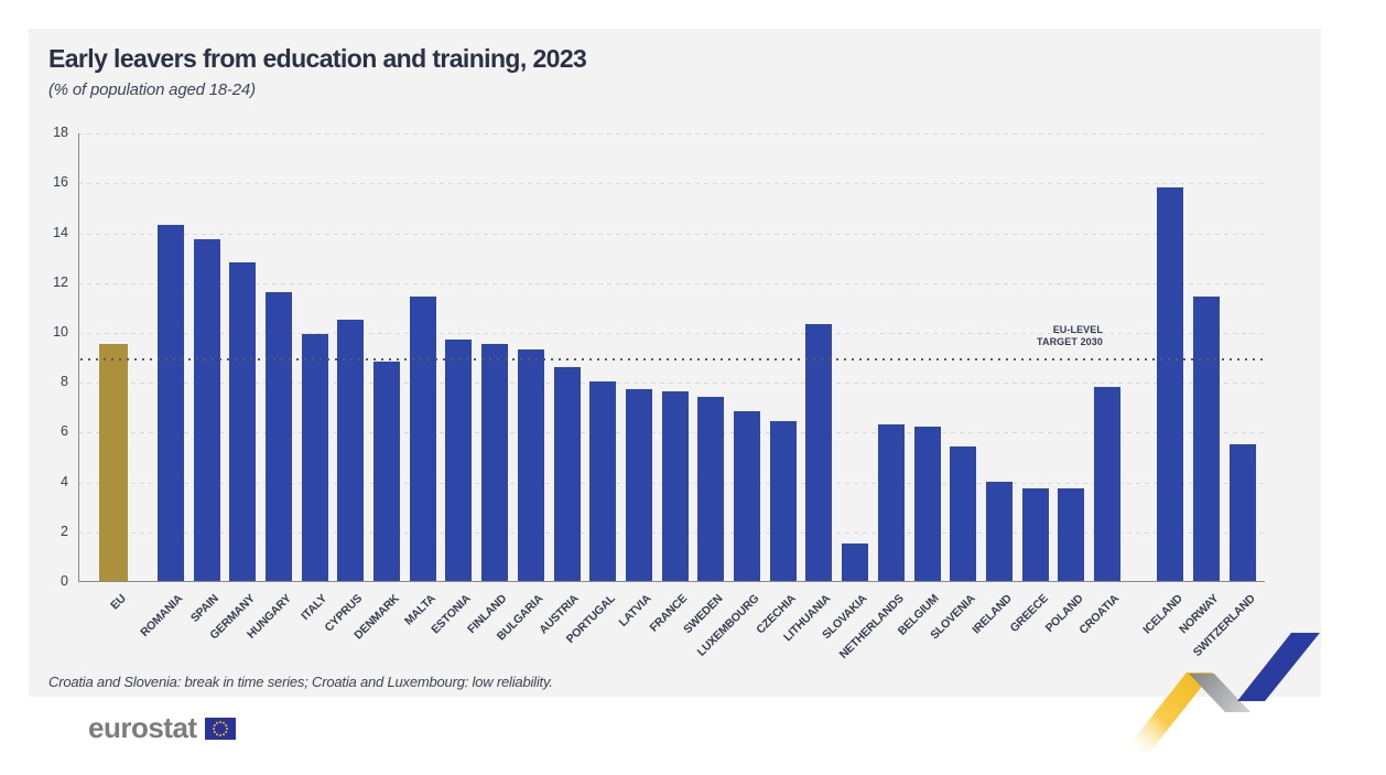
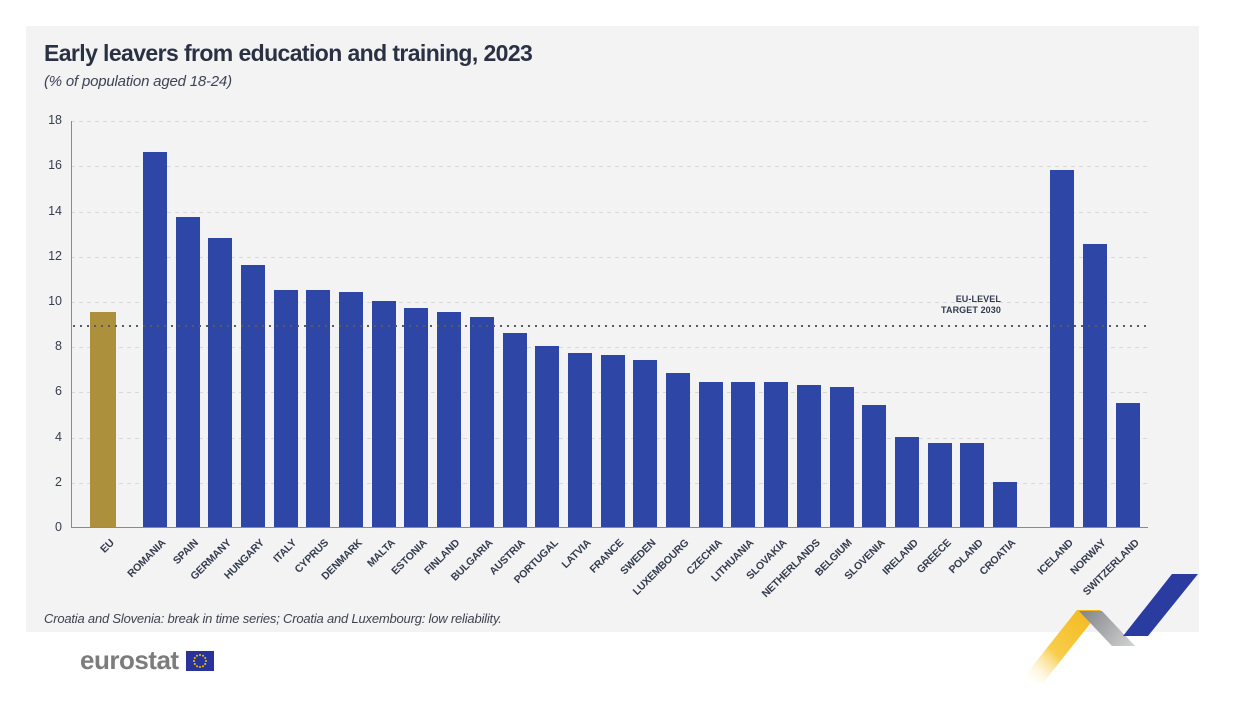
ROMANIA: 14.3 -> 16.6
ITALY: 9.9 -> 10.5
DENMARK: 8.8 -> 10.4
MALTA: 11.4 -> 10.0
LITHUANIA: 10.3 -> 6.4
SLOVAKIA: 1.5 -> 6.4
CROATIA: 7.8 -> 2.0
NORWAY: 11.4 -> 12.5
